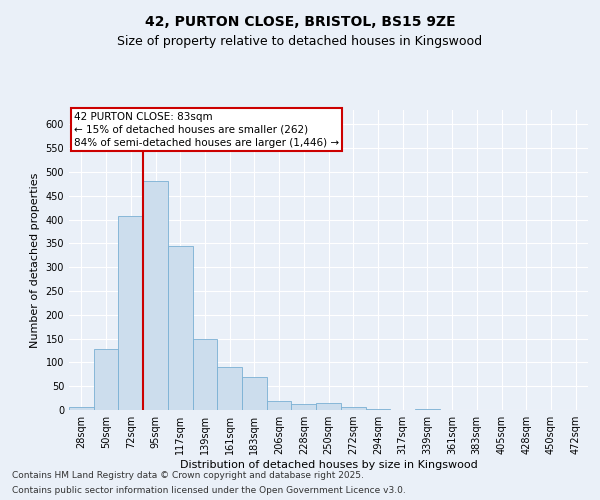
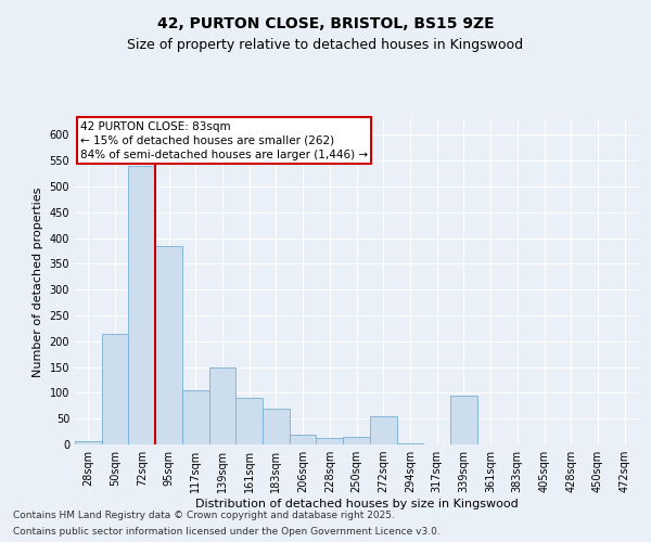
50sqm: 128 -> 215
72sqm: 408 -> 540
95sqm: 481 -> 385
117sqm: 344 -> 105
272sqm: 6 -> 55
339sqm: 2 -> 95
